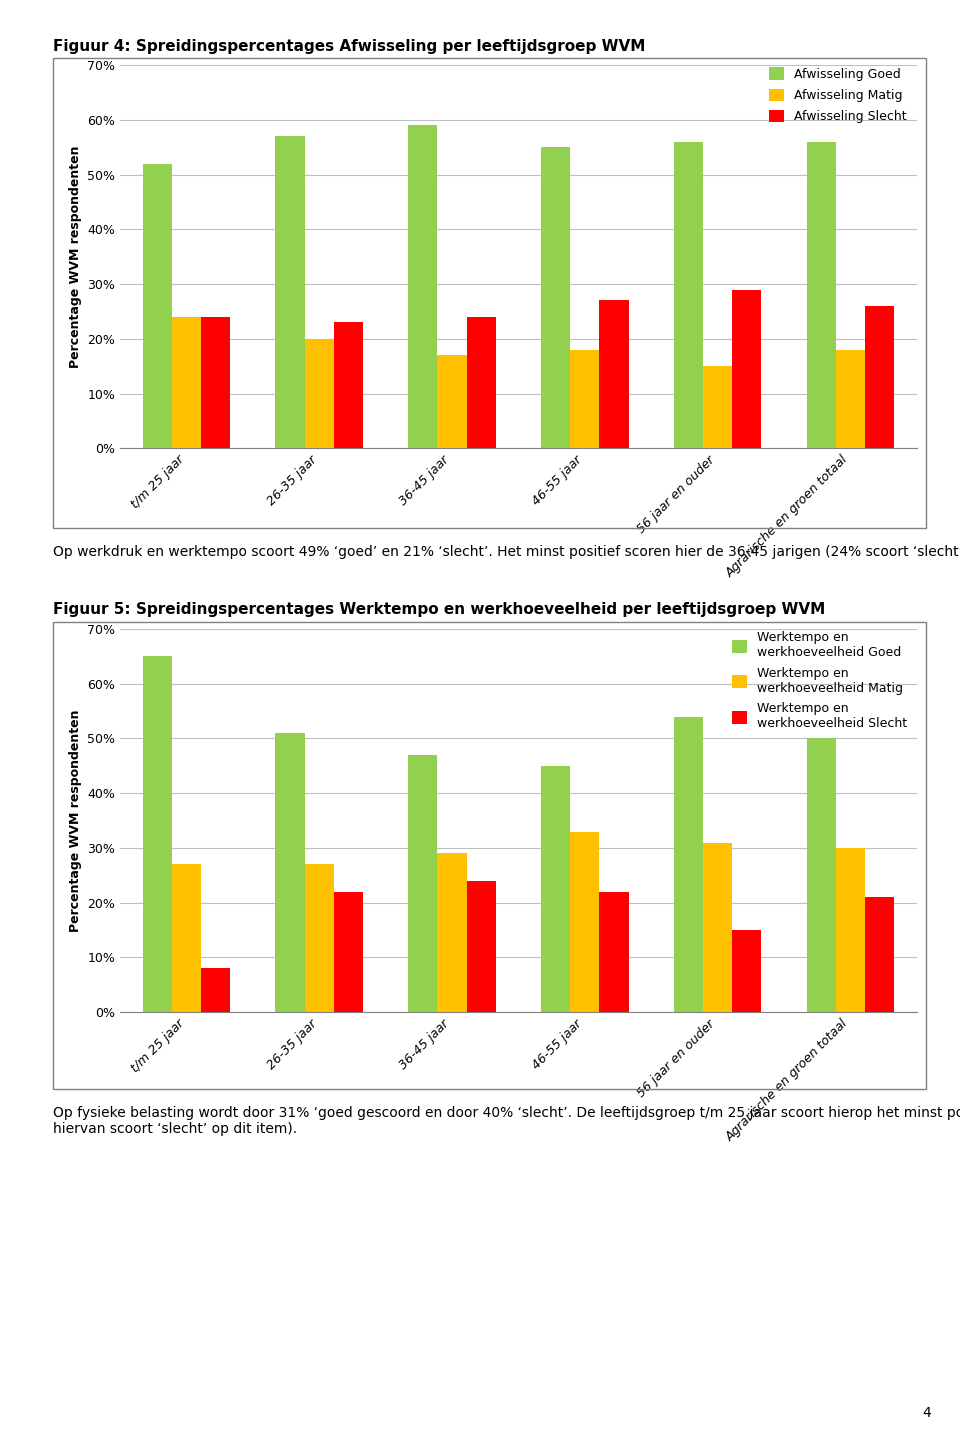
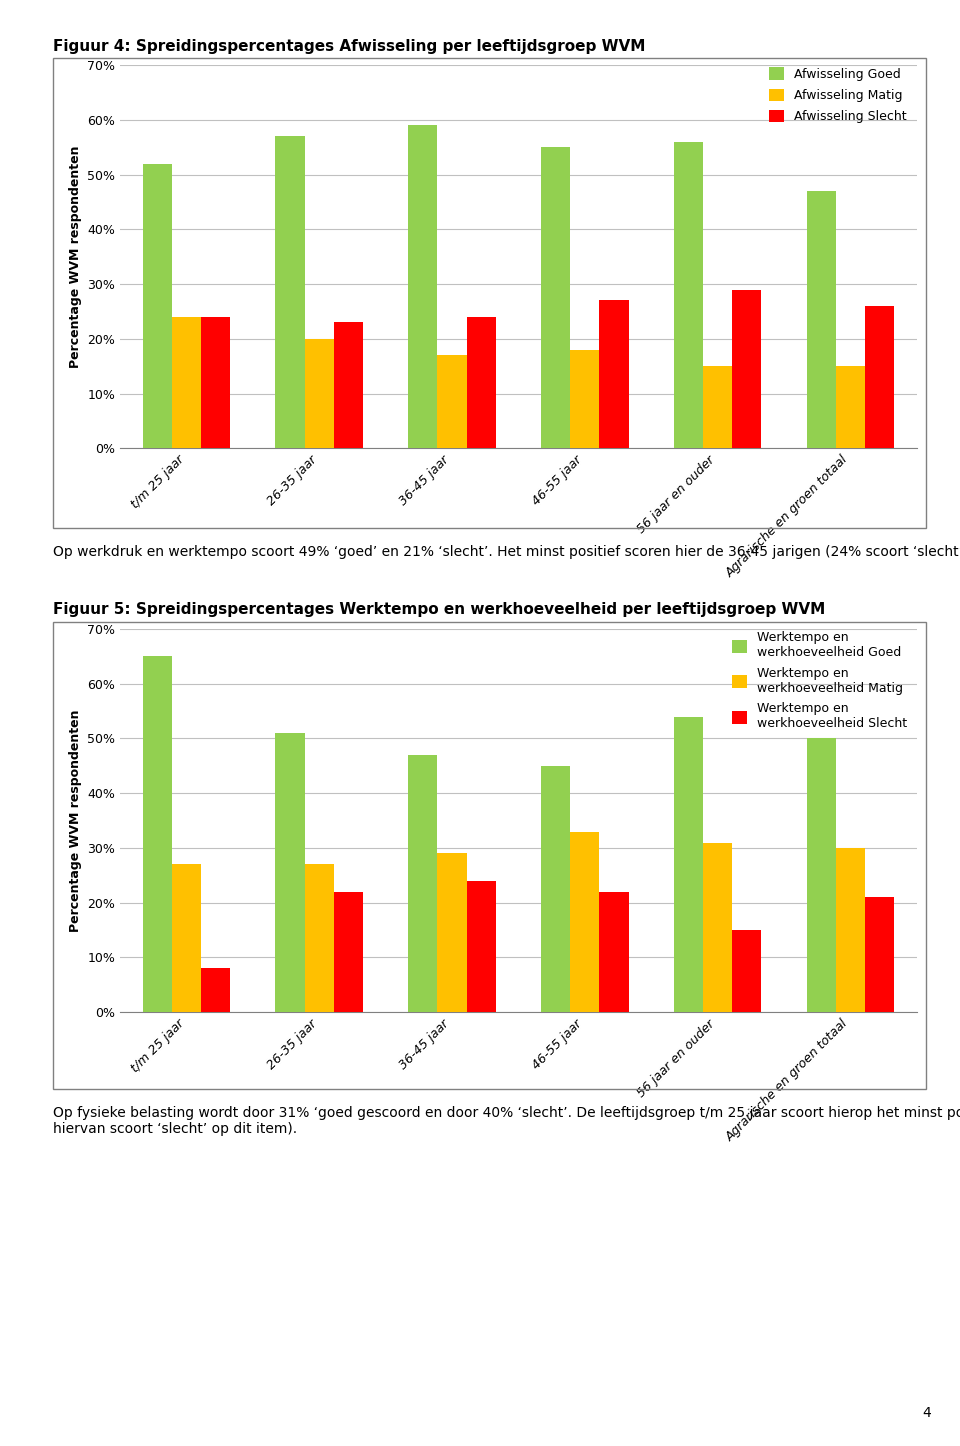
Afwisseling Goed/Agrarische en groen totaal: 56% -> 47%
Afwisseling Matig/Agrarische en groen totaal: 18% -> 15%
